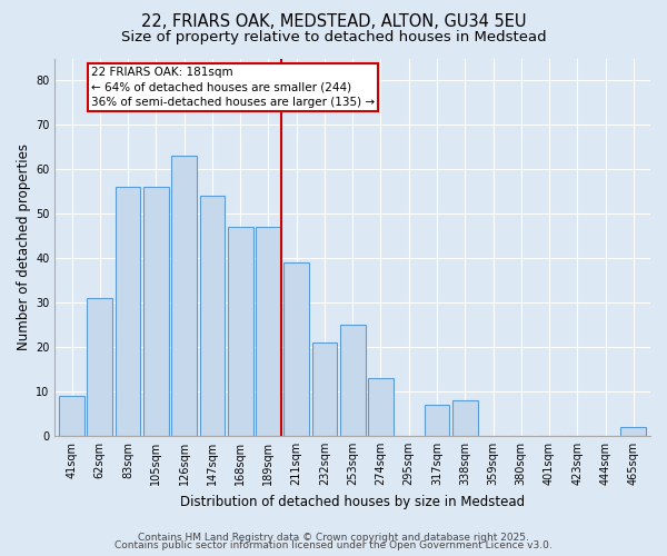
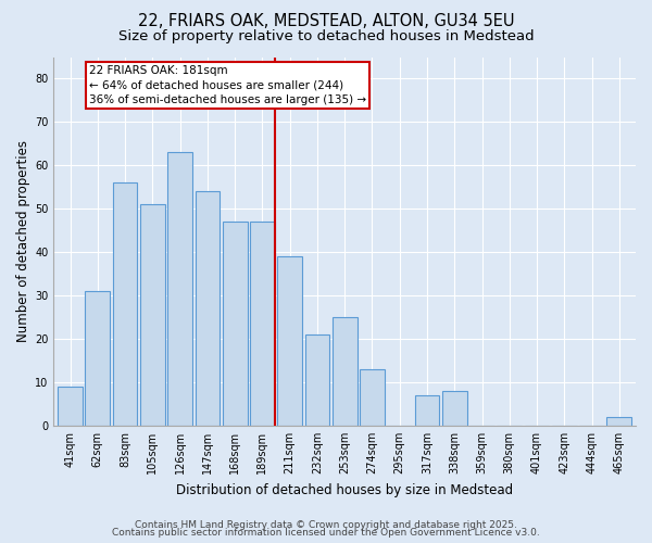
105sqm: 56 -> 51
